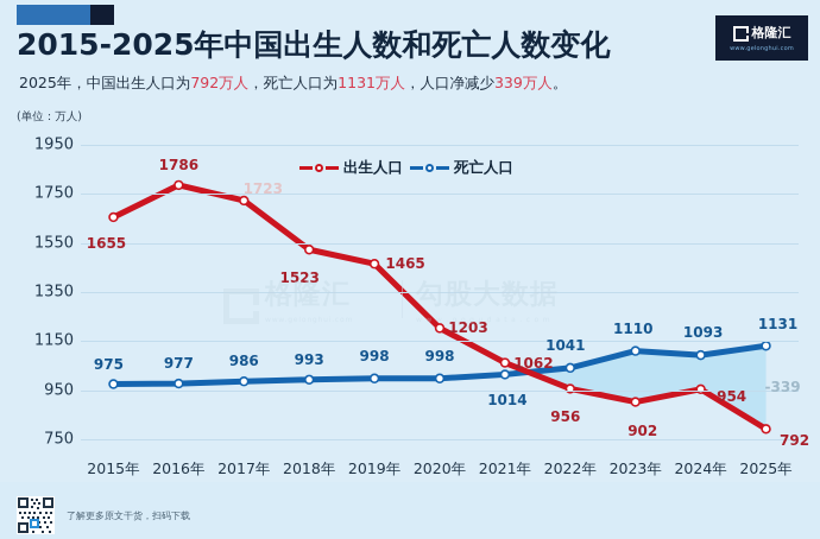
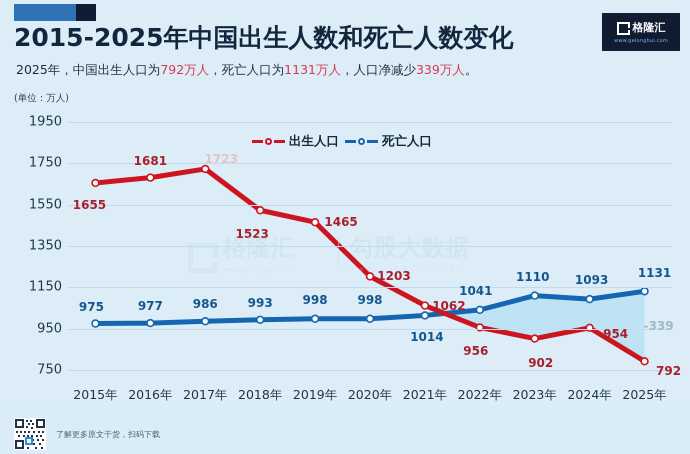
出生人口/2016年: 1786 -> 1681
